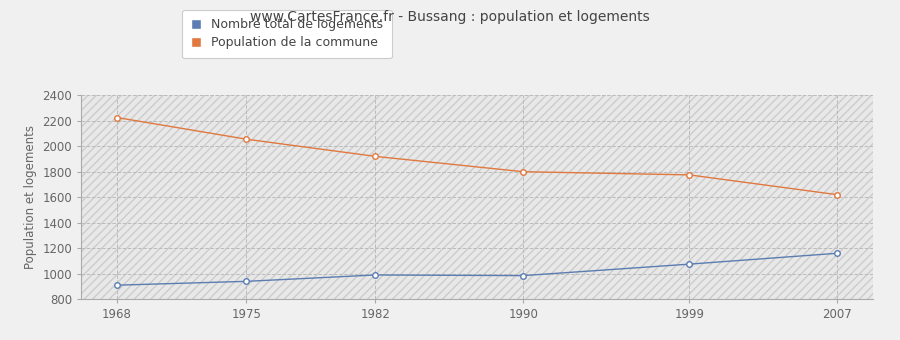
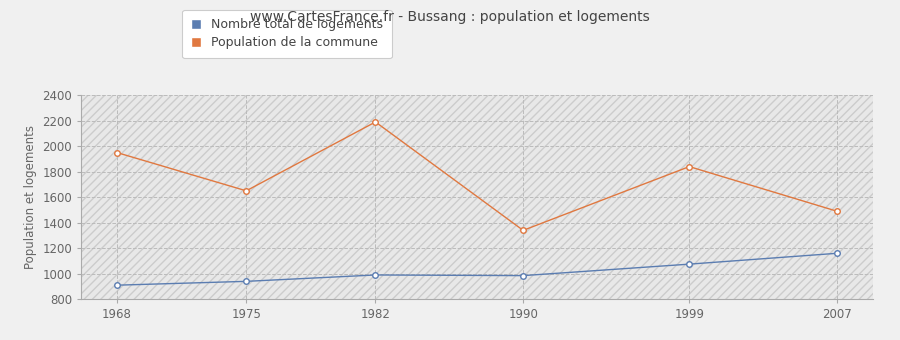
Population de la commune/1968: 2220 -> 1950
Population de la commune/1975: 2060 -> 1650
Population de la commune/1982: 1920 -> 2190
Population de la commune/1990: 1800 -> 1340
Population de la commune/1999: 1780 -> 1840
Population de la commune/2007: 1620 -> 1490
